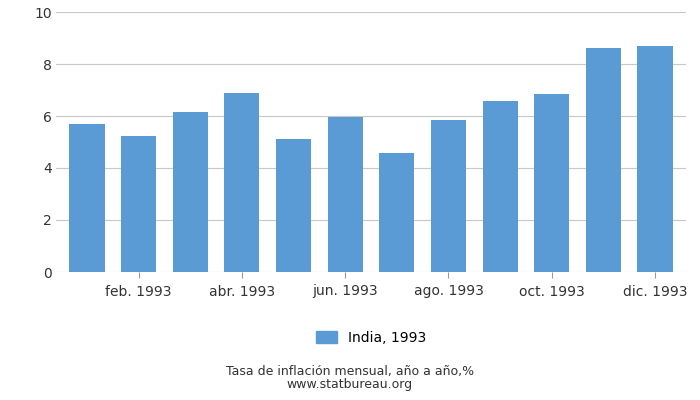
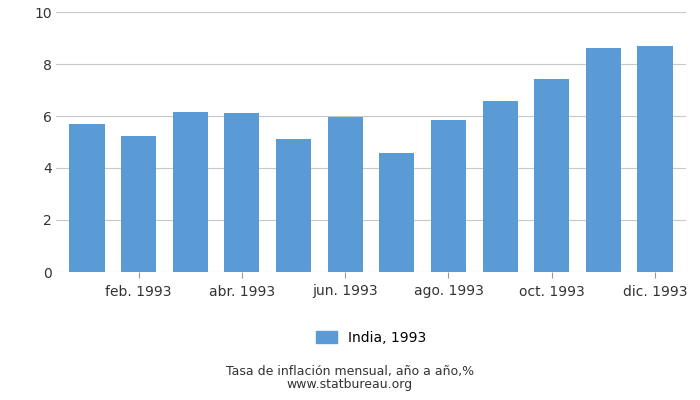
abr. 1993: 6.90 -> 6.10
oct. 1993: 6.85 -> 7.42
